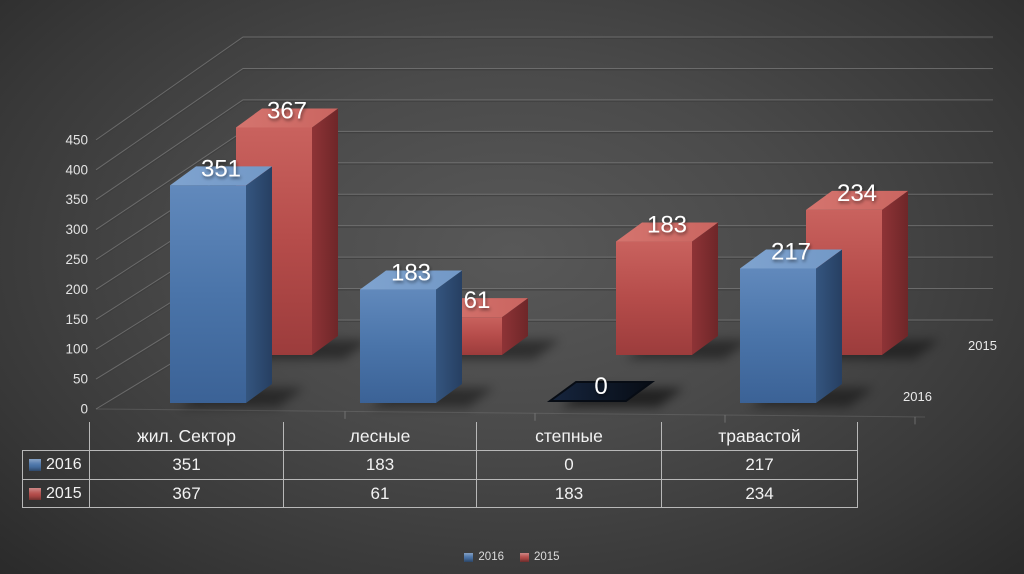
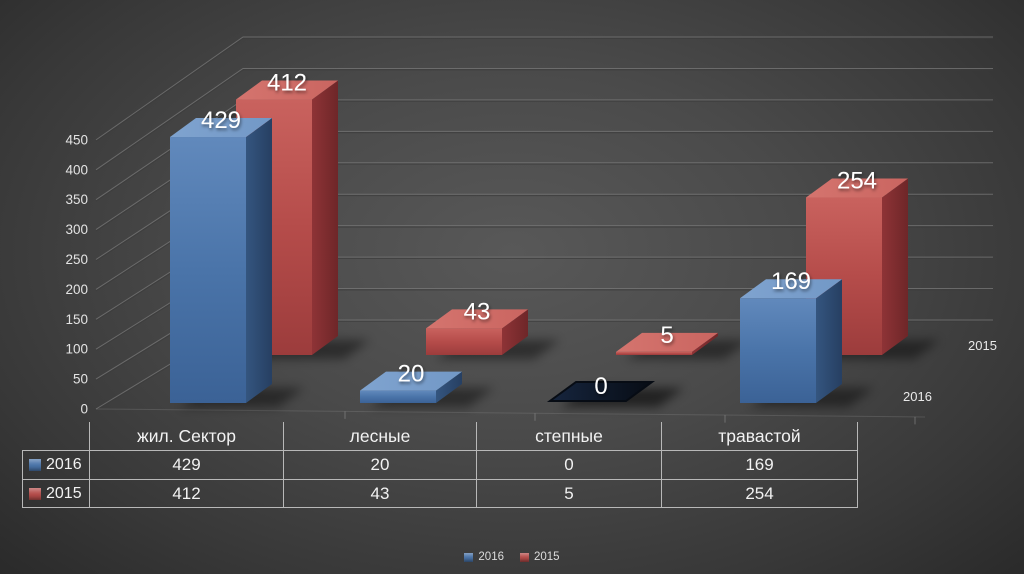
2016/жил. Сектор: 351 -> 429
2015/жил. Сектор: 367 -> 412
2016/лесные: 183 -> 20
2015/лесные: 61 -> 43
2015/степные: 183 -> 5
2016/травастой: 217 -> 169
2015/травастой: 234 -> 254
